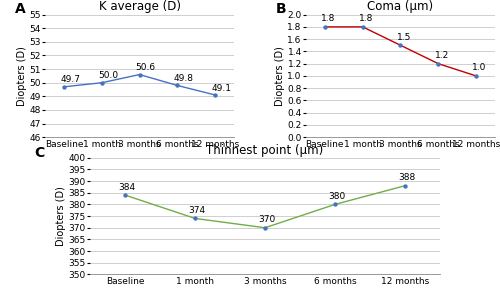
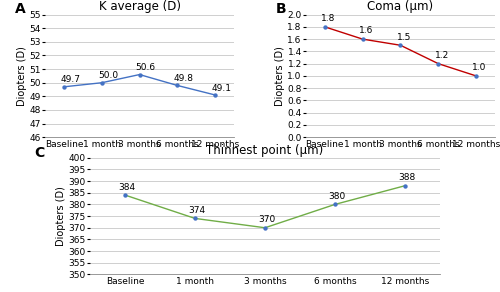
Coma (μm)/1 month: 1.8 -> 1.6
